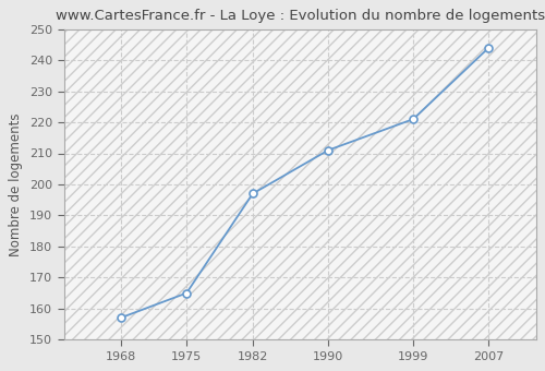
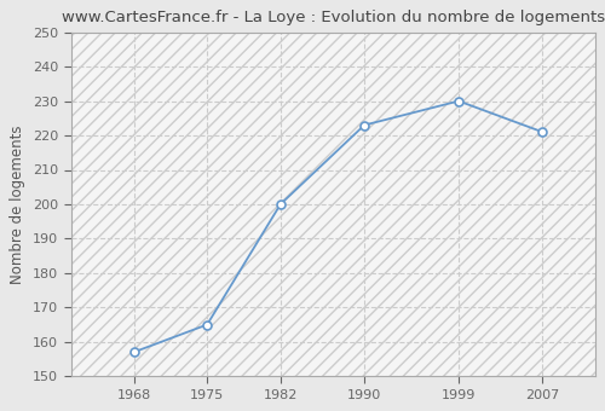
1982: 197 -> 200
1990: 211 -> 223
1999: 221 -> 230
2007: 244 -> 221
